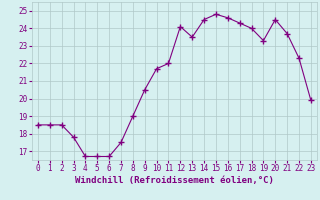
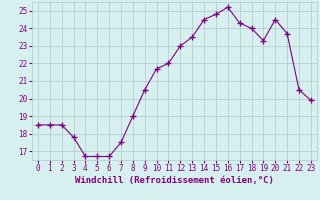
12: 24.1 -> 23.0
16: 24.6 -> 25.2
22: 22.3 -> 20.5
